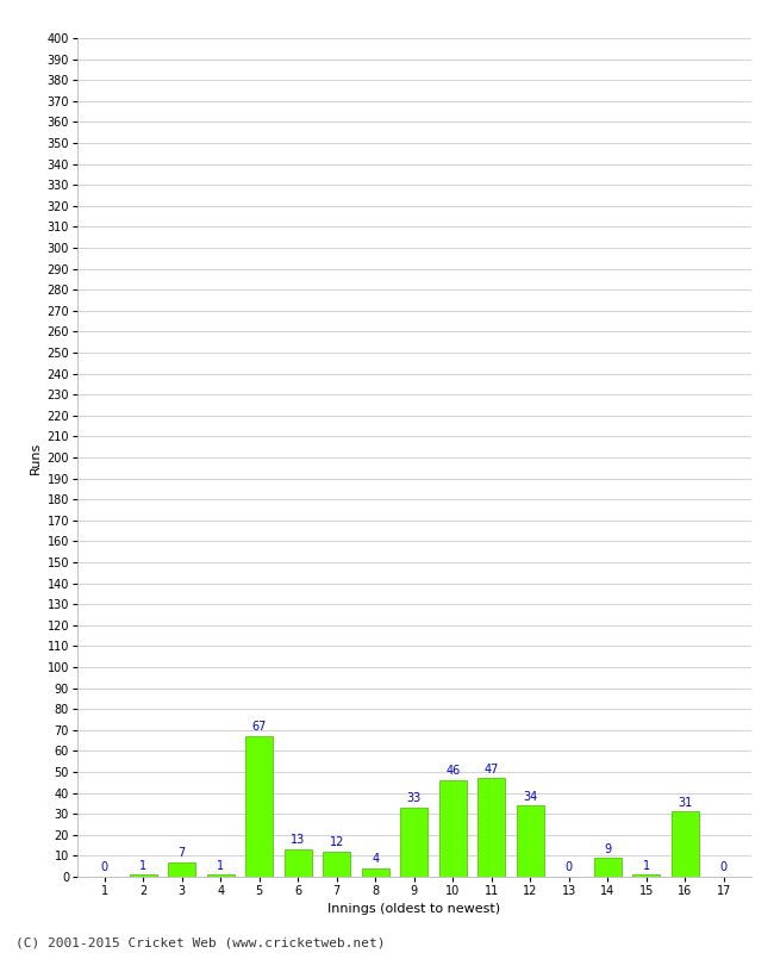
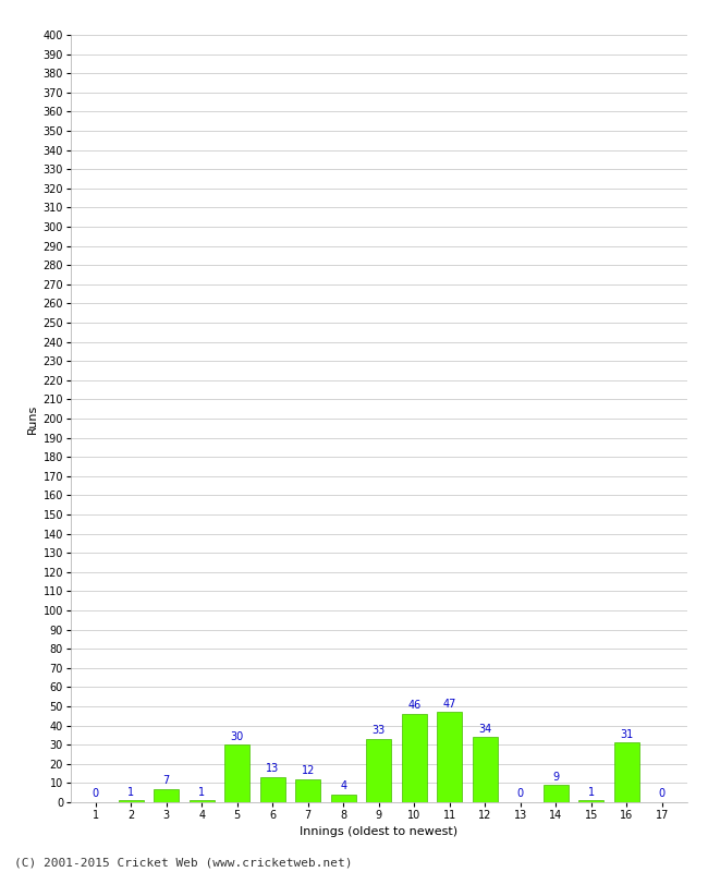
5: 67 -> 30
